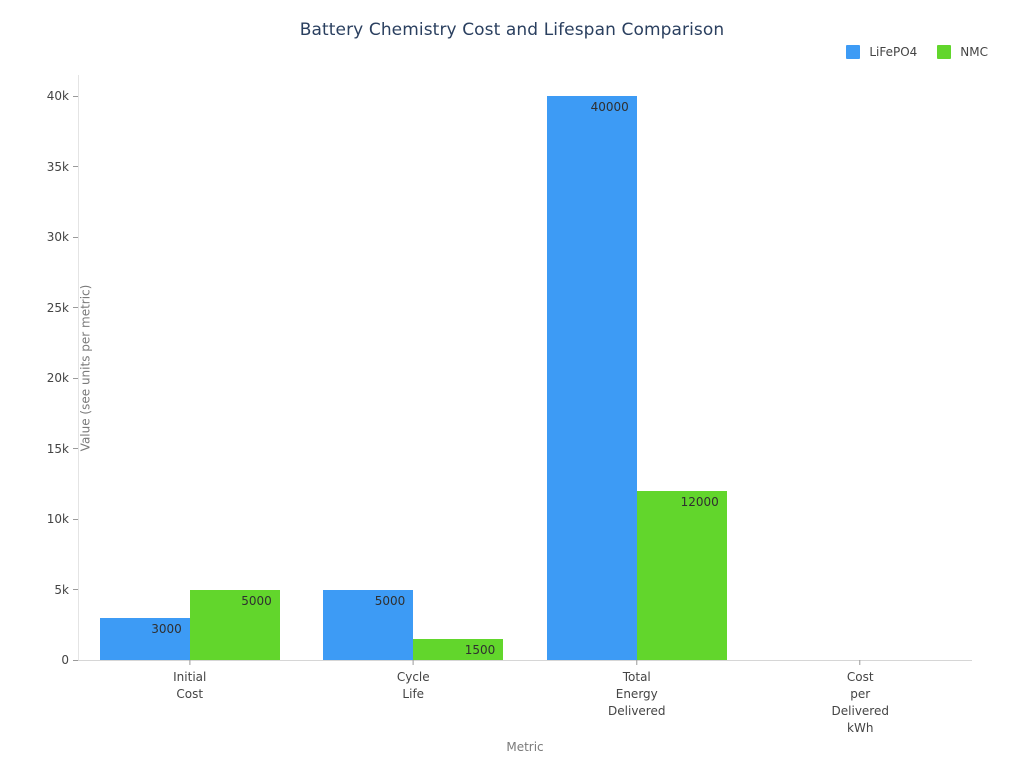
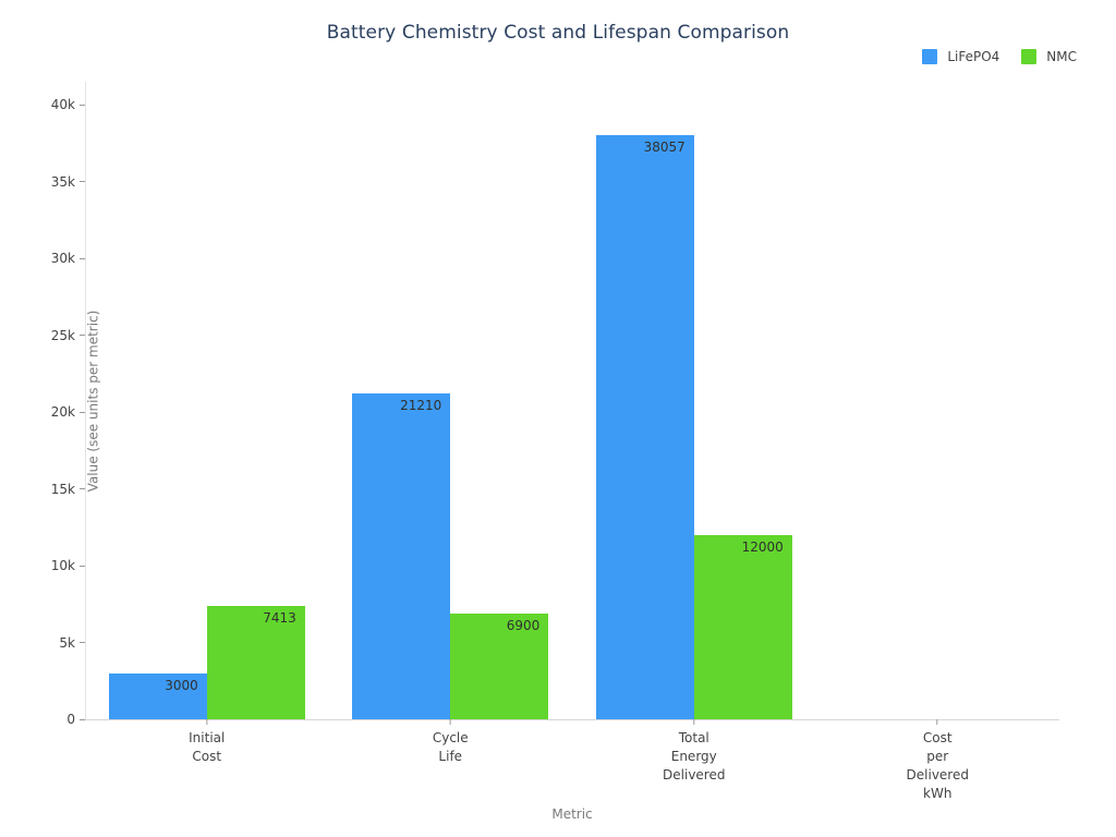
NMC/Initial Cost: 5000 -> 7413
LiFePO4/Cycle Life: 5000 -> 21210
NMC/Cycle Life: 1500 -> 6900
LiFePO4/Total Energy Delivered: 40000 -> 38057
